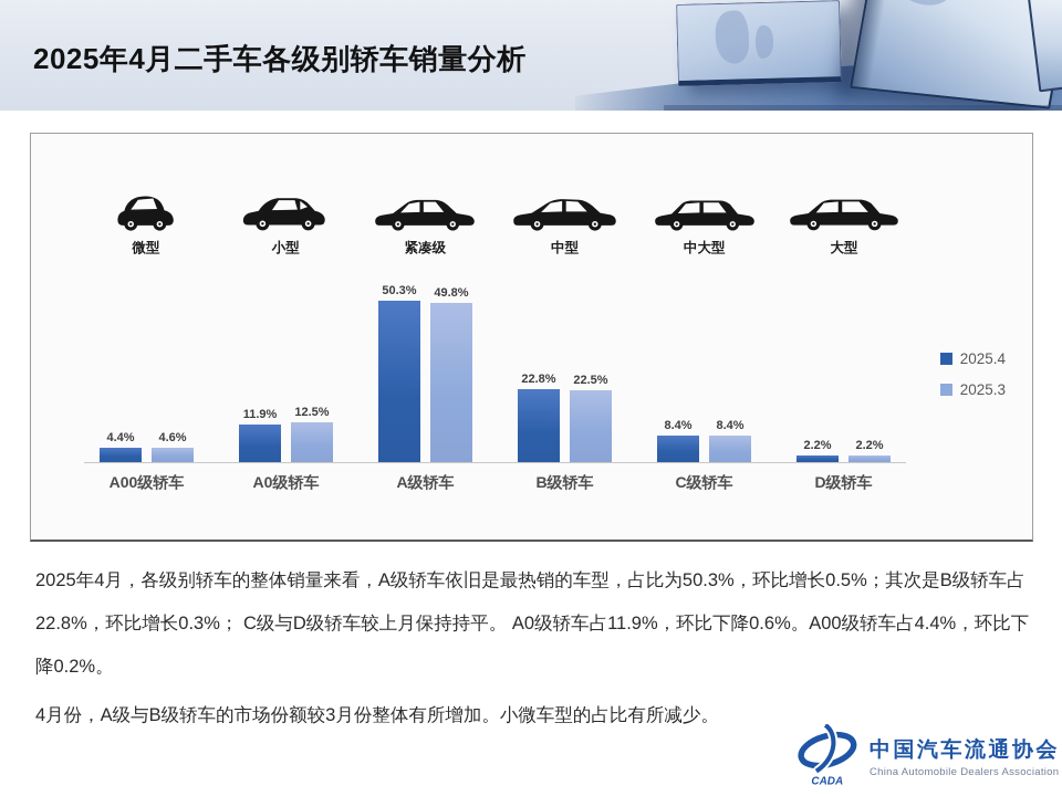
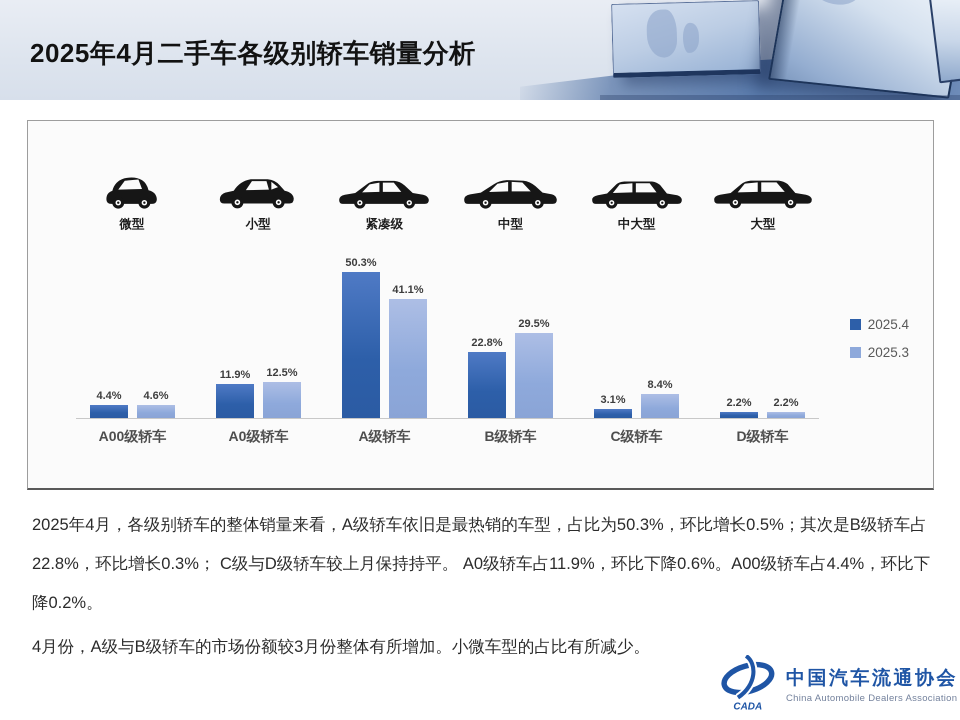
2025.3/A级轿车: 49.8% -> 41.1%
2025.3/B级轿车: 22.5% -> 29.5%
2025.4/C级轿车: 8.4% -> 3.1%
